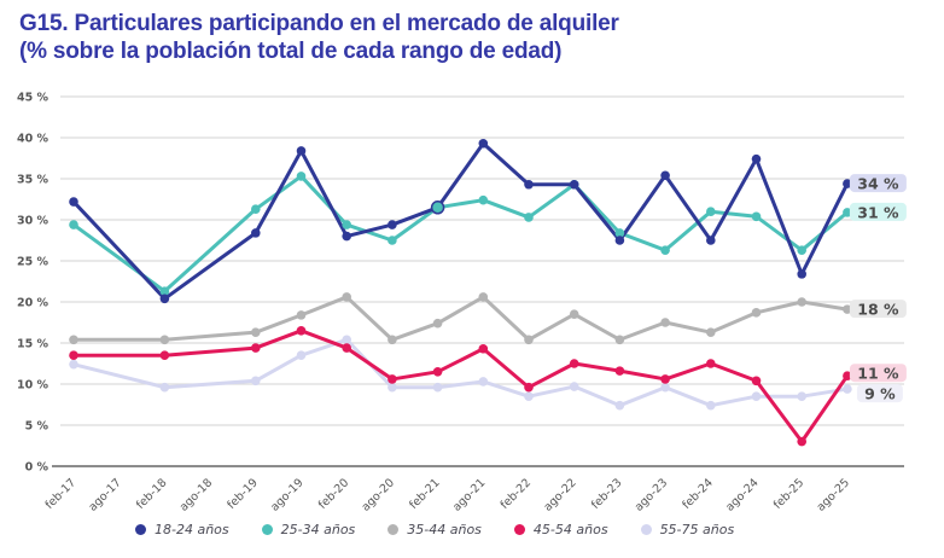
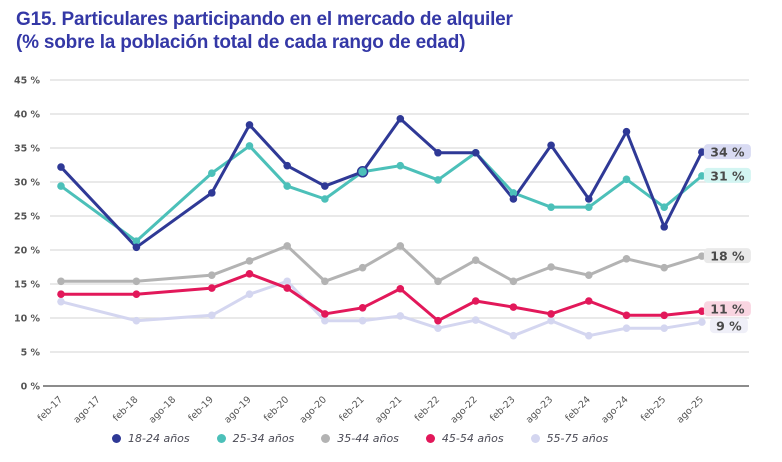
18-24 años/feb-20: 28% -> 32%
25-34 años/feb-24: 31% -> 26%
35-44 años/feb-25: 20% -> 17%
45-54 años/feb-25: 3% -> 10%
